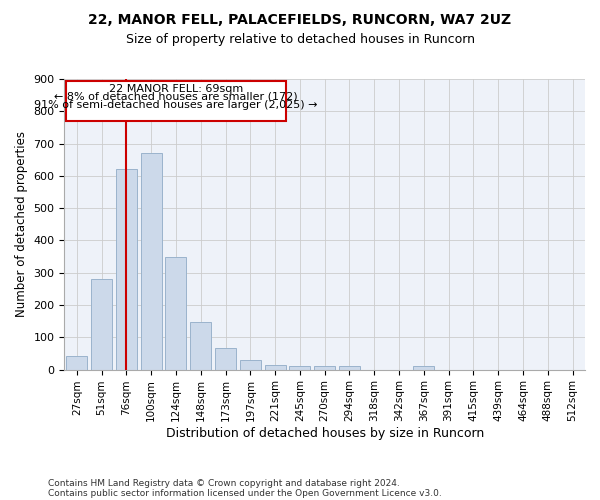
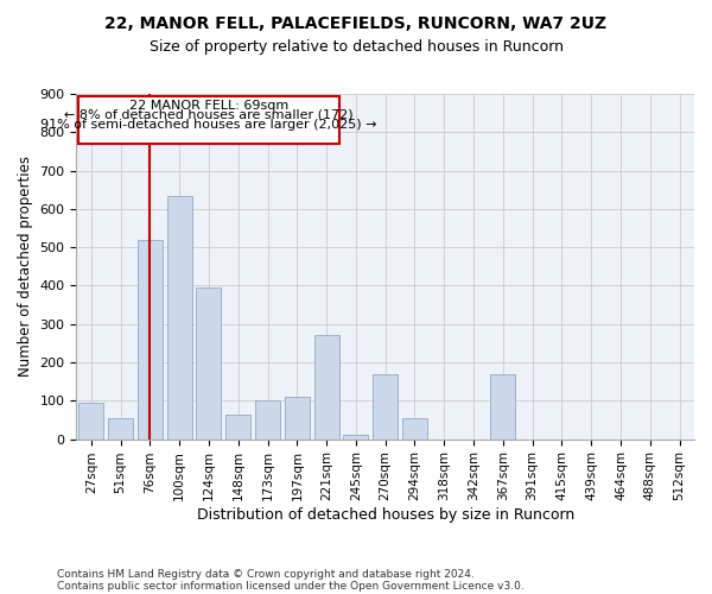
27sqm: 42 -> 95
51sqm: 280 -> 55
76sqm: 622 -> 520
100sqm: 670 -> 635
124sqm: 350 -> 395
148sqm: 148 -> 65
173sqm: 66 -> 100
197sqm: 30 -> 110
221sqm: 15 -> 270
270sqm: 12 -> 170
294sqm: 12 -> 55
367sqm: 10 -> 170
